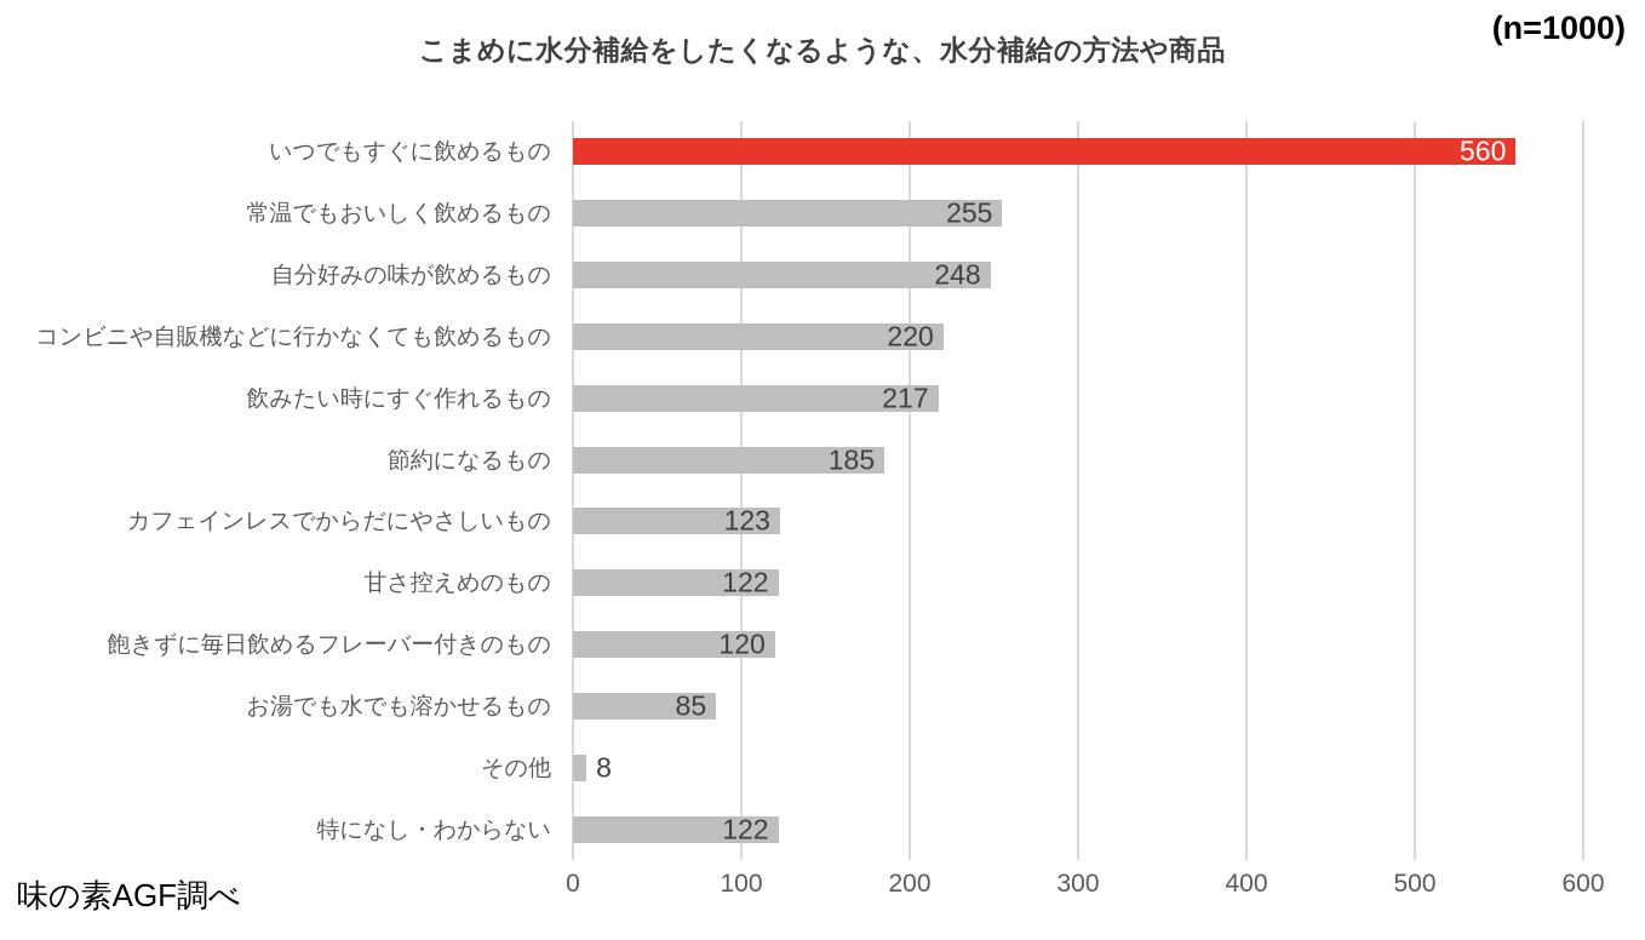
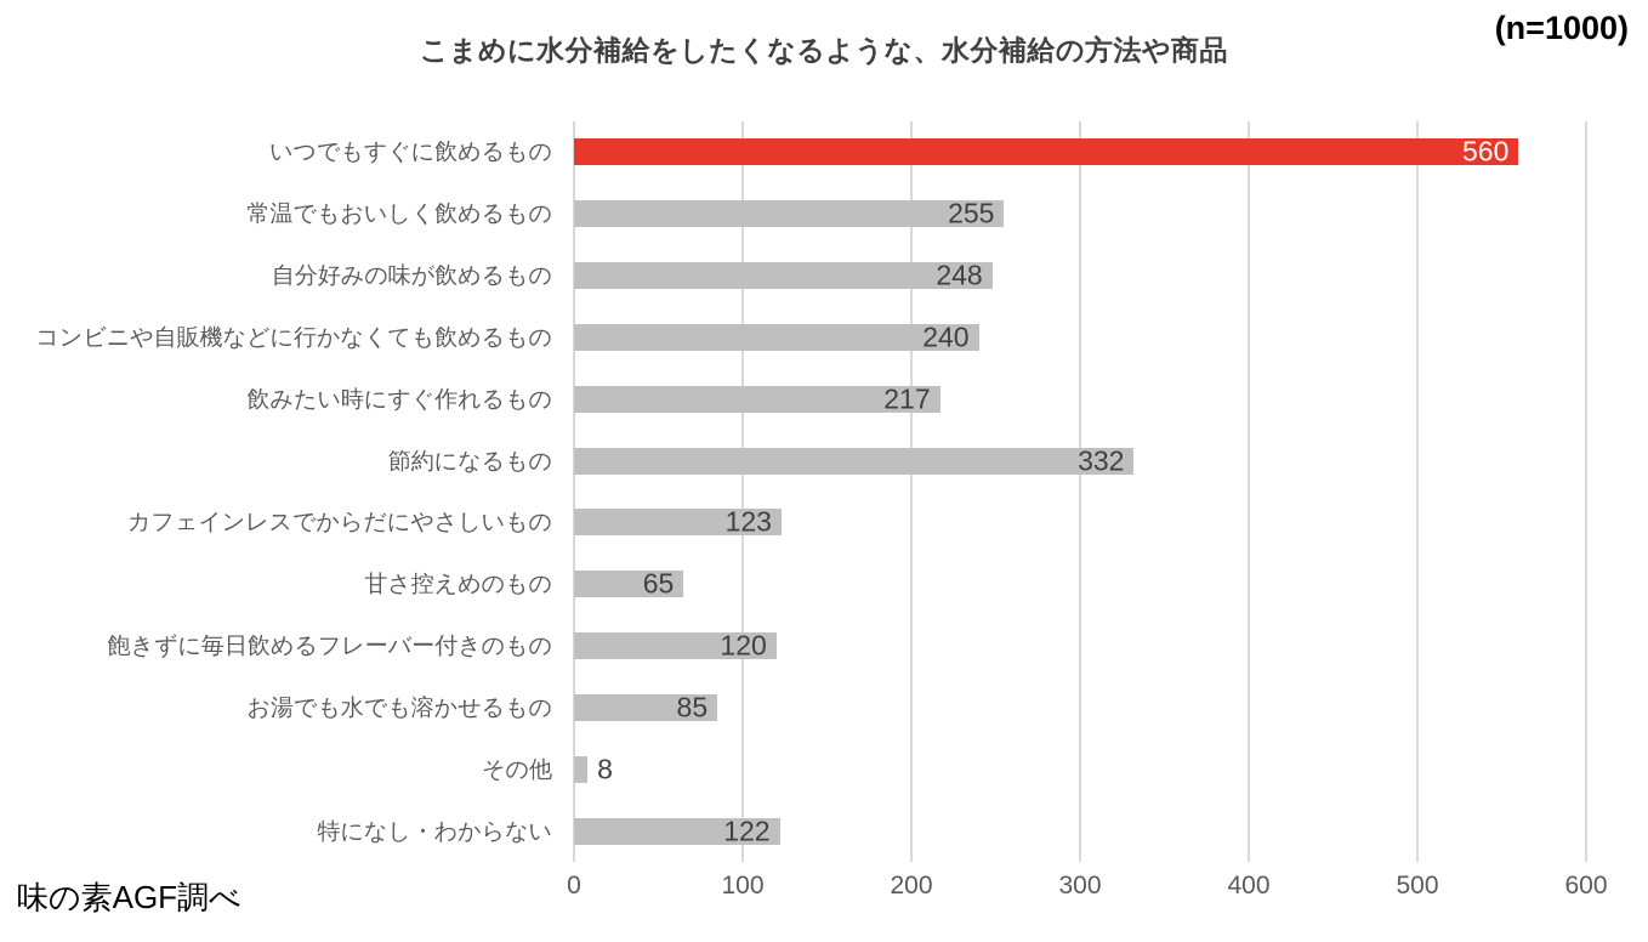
コンビニや自販機などに行かなくても飲めるもの: 220 -> 240
節約になるもの: 185 -> 332
甘さ控えめのもの: 122 -> 65
